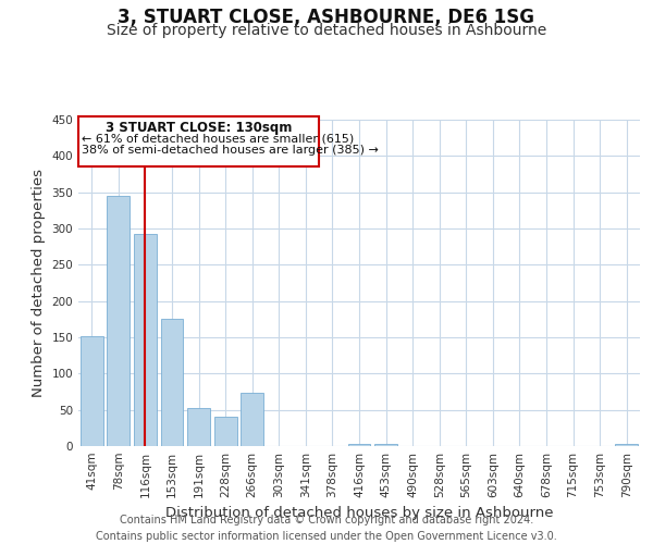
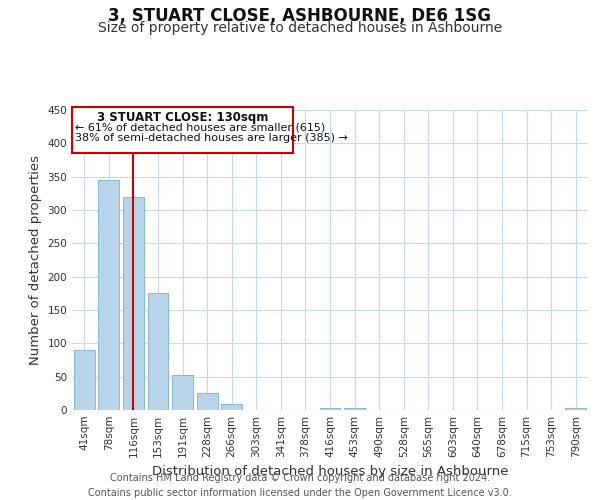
41sqm: 152 -> 90
116sqm: 292 -> 320
228sqm: 40 -> 25
266sqm: 74 -> 9
